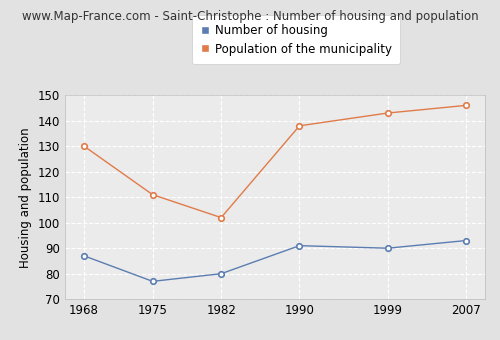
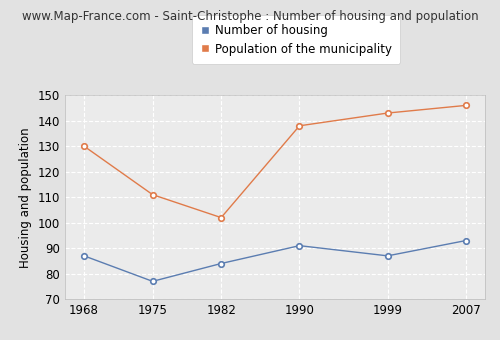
Number of housing/1982: 80 -> 84
Number of housing/1999: 90 -> 87
